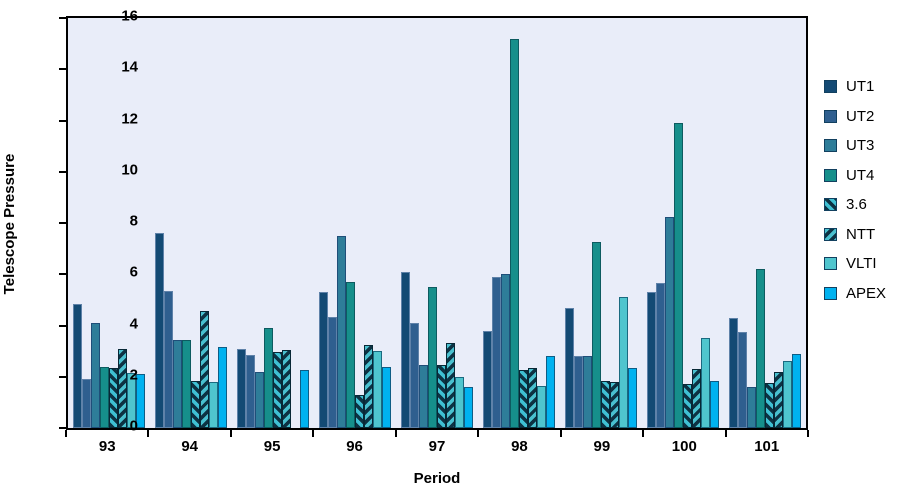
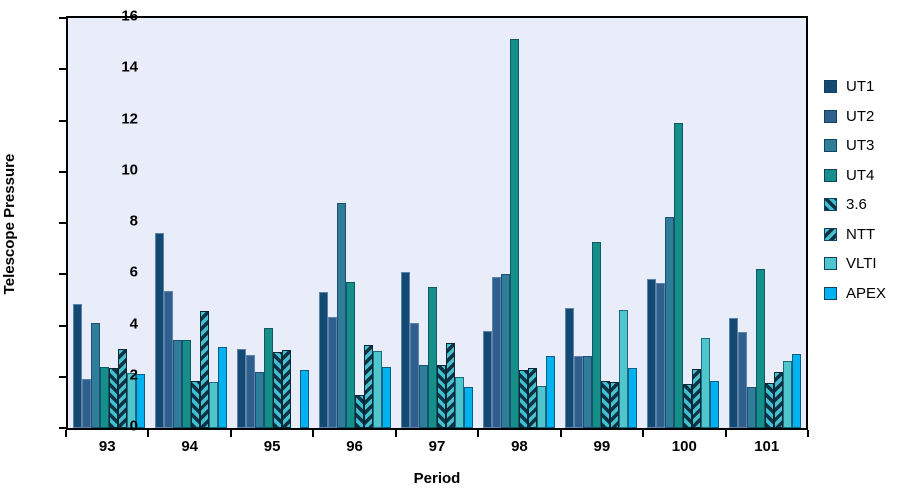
UT3/96: 7.5 -> 8.8
VLTI/99: 5.1 -> 4.6
UT1/100: 5.3 -> 5.8
